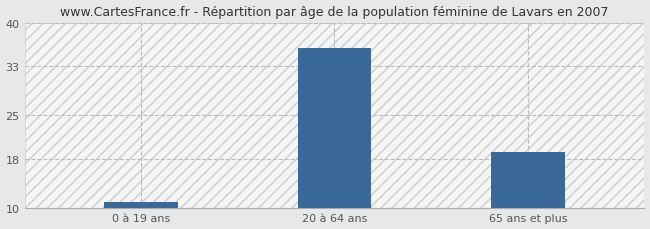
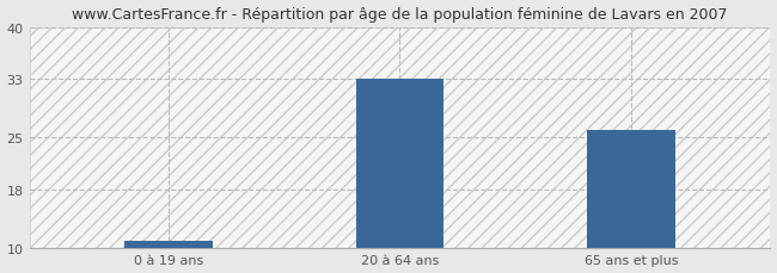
20 à 64 ans: 36 -> 33
65 ans et plus: 19 -> 26
